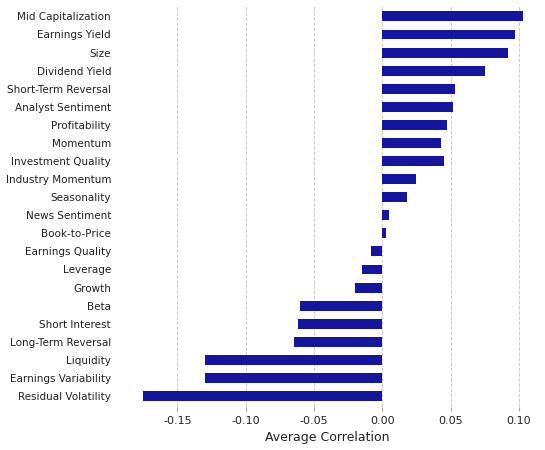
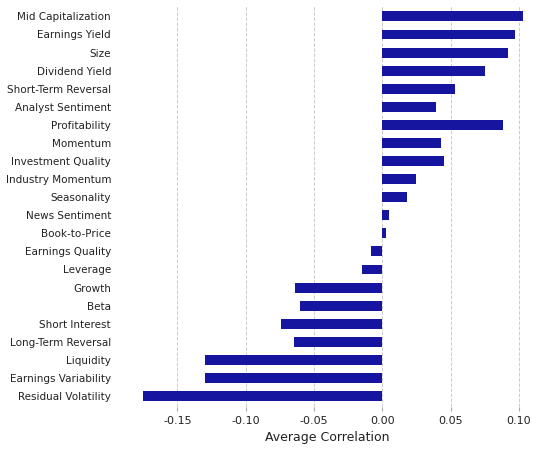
Analyst Sentiment: 0.052 -> 0.039
Profitability: 0.047 -> 0.088
Growth: -0.020 -> -0.064
Short Interest: -0.062 -> -0.074
